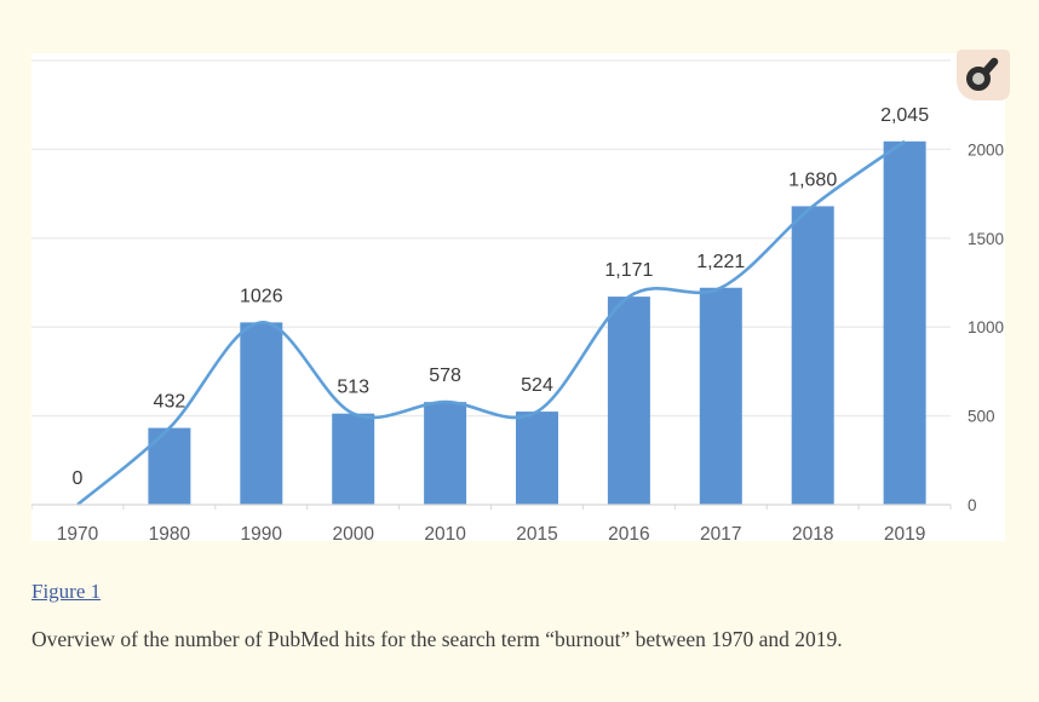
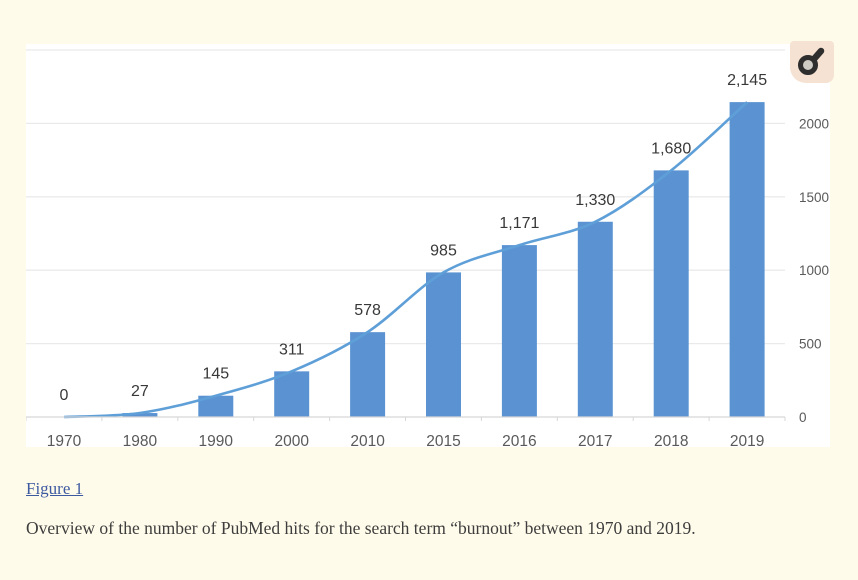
1980: 432 -> 27
1990: 1026 -> 145
2000: 513 -> 311
2015: 524 -> 985
2017: 1,221 -> 1,330
2019: 2,045 -> 2,145
